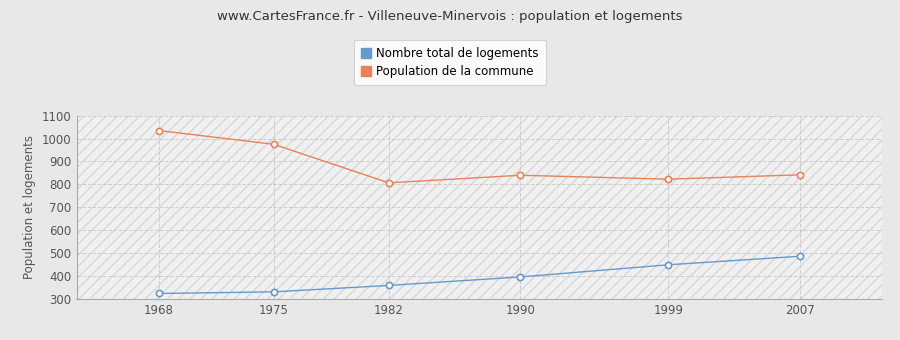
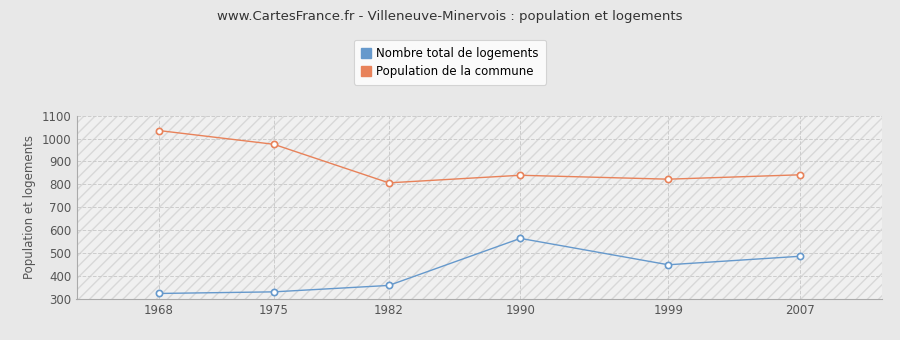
Nombre total de logements/1990: 397 -> 565
